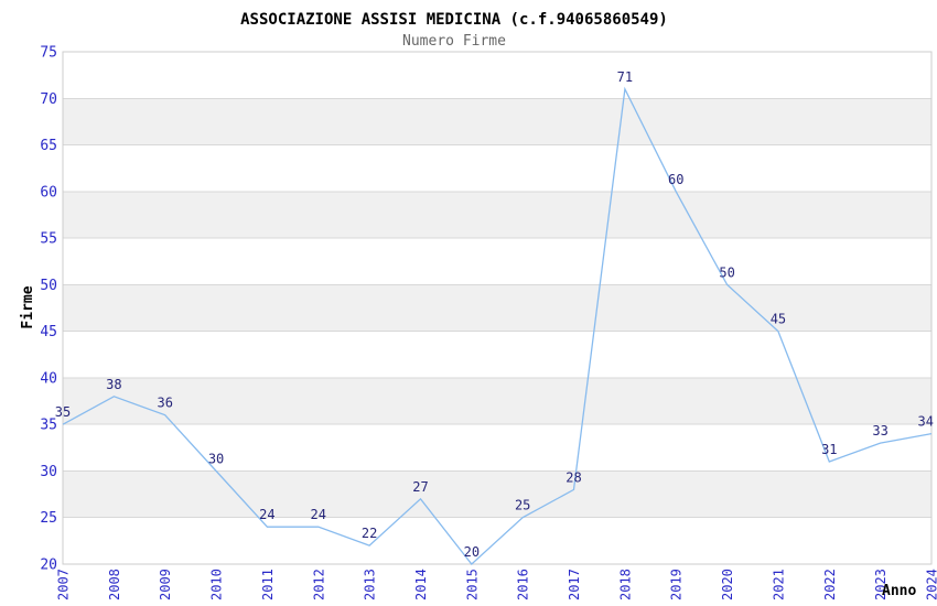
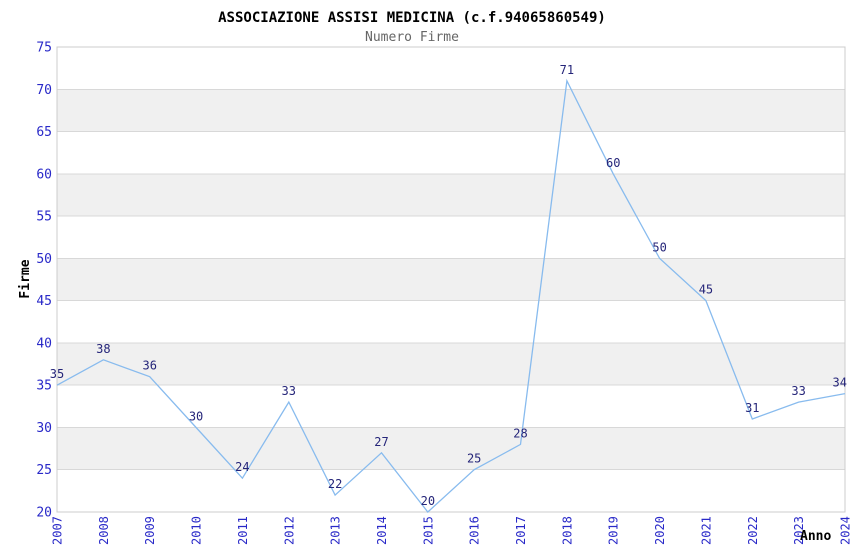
2012: 24 -> 33
